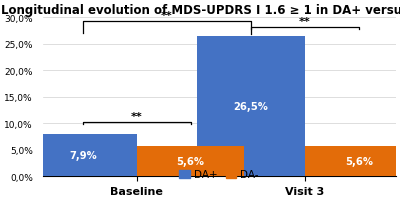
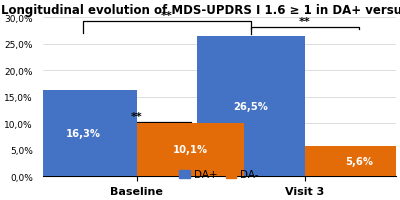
DA+/Baseline: 7,9% -> 16,3%
DA-/Baseline: 5,6% -> 10,1%
